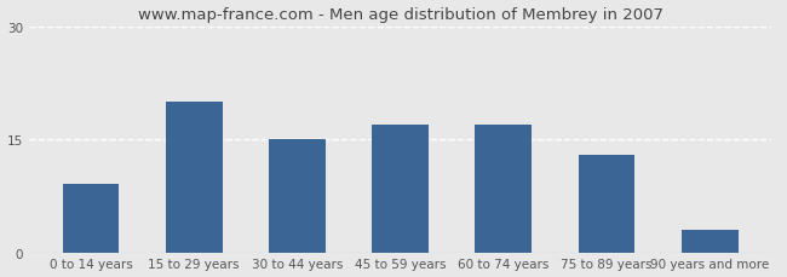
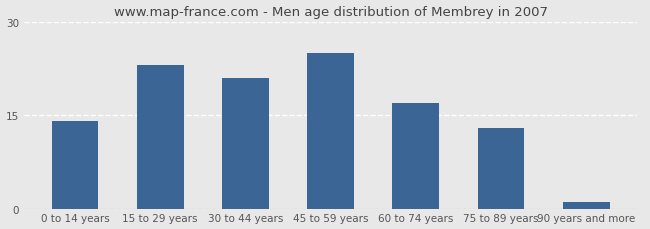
0 to 14 years: 9 -> 14
15 to 29 years: 20 -> 23
30 to 44 years: 15 -> 21
45 to 59 years: 17 -> 25
90 years and more: 3 -> 1
